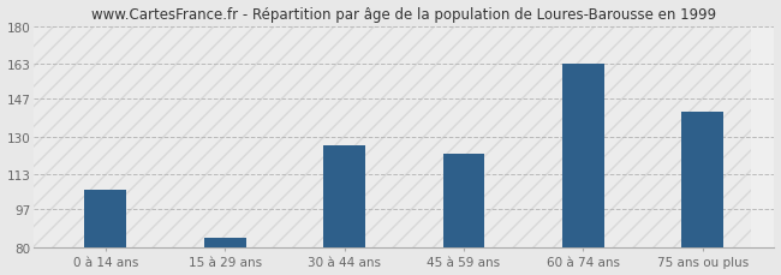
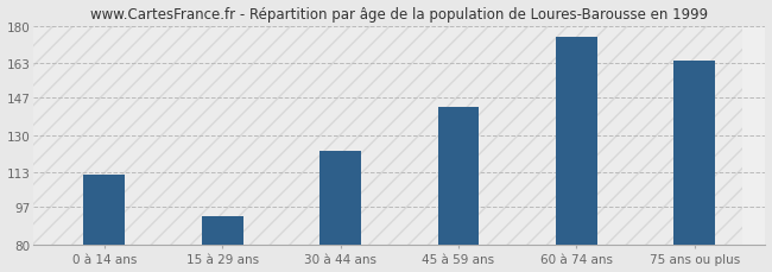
0 à 14 ans: 106 -> 112
15 à 29 ans: 84 -> 93
30 à 44 ans: 126 -> 123
45 à 59 ans: 122 -> 143
60 à 74 ans: 163 -> 175
75 ans ou plus: 141 -> 164
